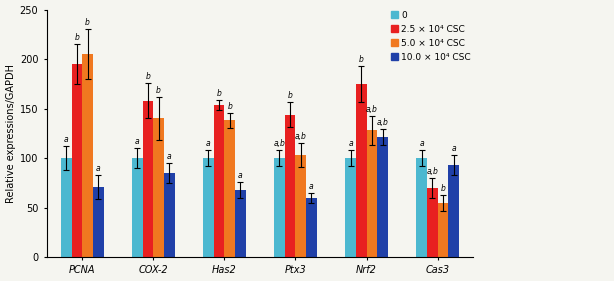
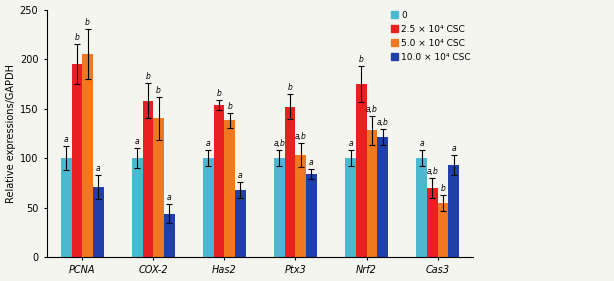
10.0 × 10⁴ CSC/COX-2: 85 -> 44
2.5 × 10⁴ CSC/Ptx3: 144 -> 152
10.0 × 10⁴ CSC/Ptx3: 60 -> 84
